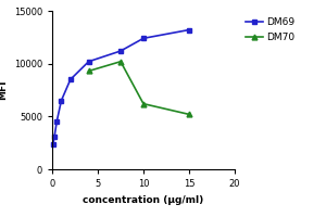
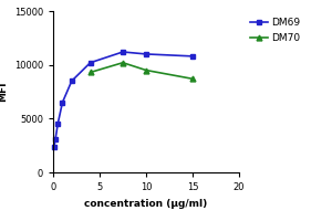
DM69/10: 12400 -> 11000
DM70/10: 6200 -> 9500
DM69/15: 13200 -> 10800
DM70/15: 5200 -> 8700
